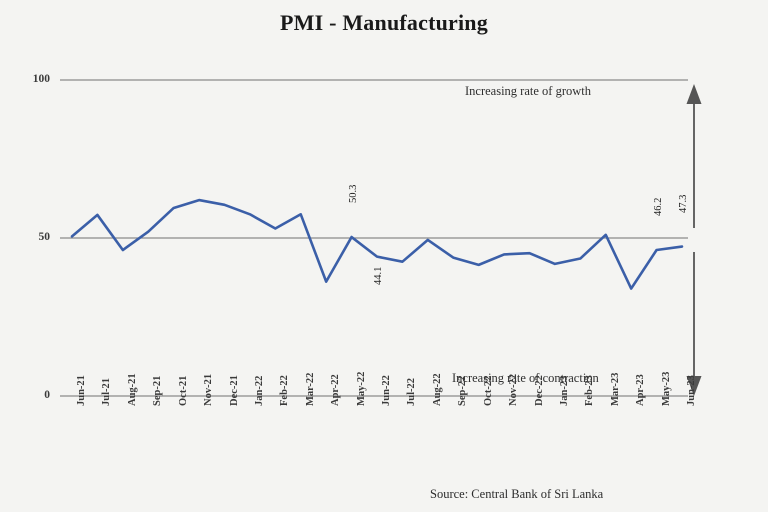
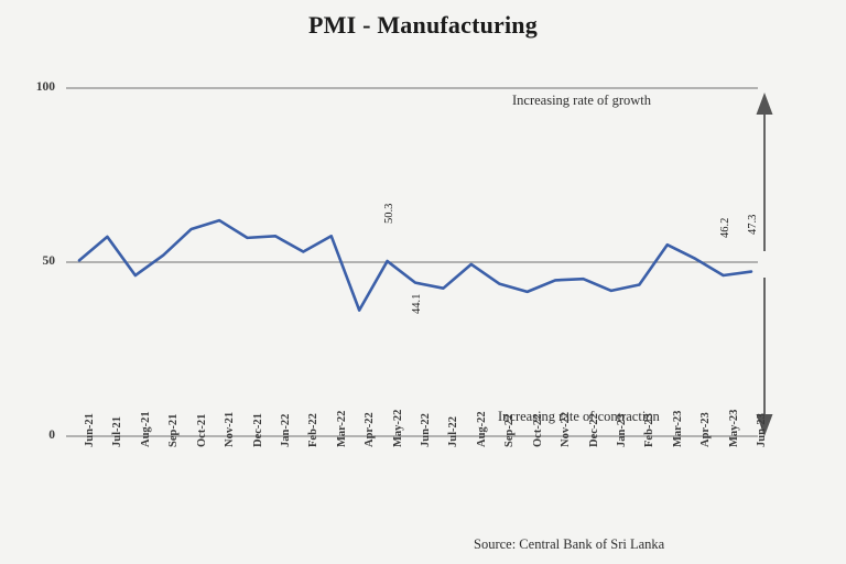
Dec-21: 60 -> 57
Mar-23: 51 -> 55
Apr-23: 34 -> 51
